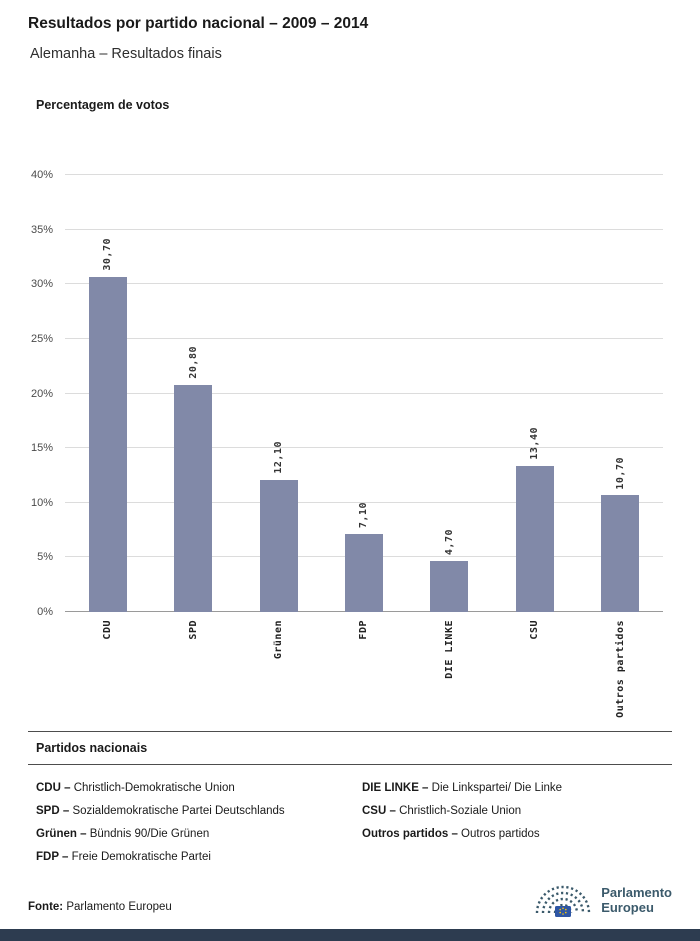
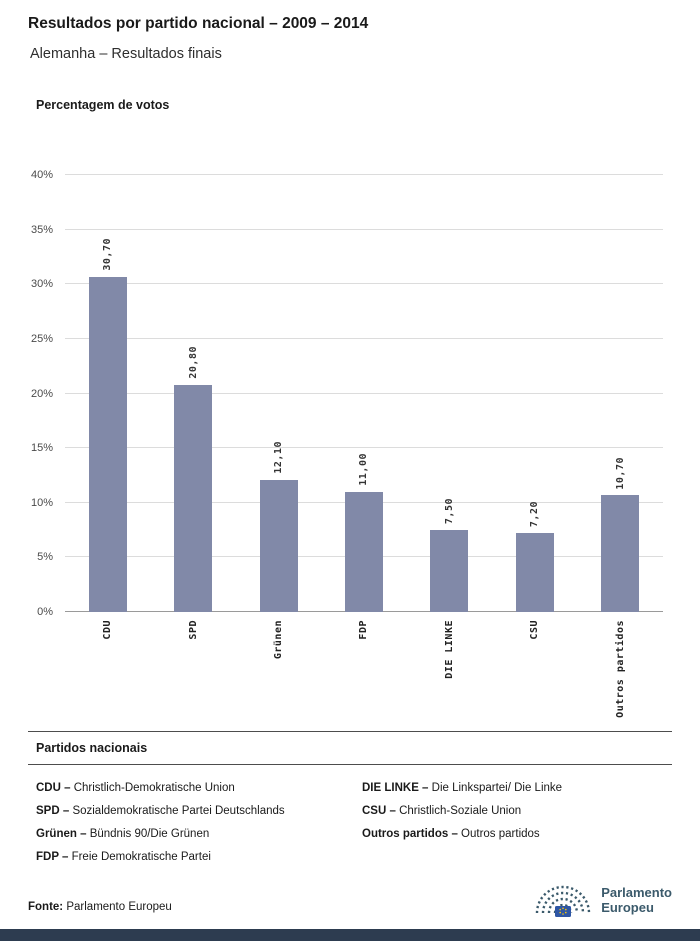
FDP: 7,10 -> 11,00
DIE LINKE: 4,70 -> 7,50
CSU: 13,40 -> 7,20
